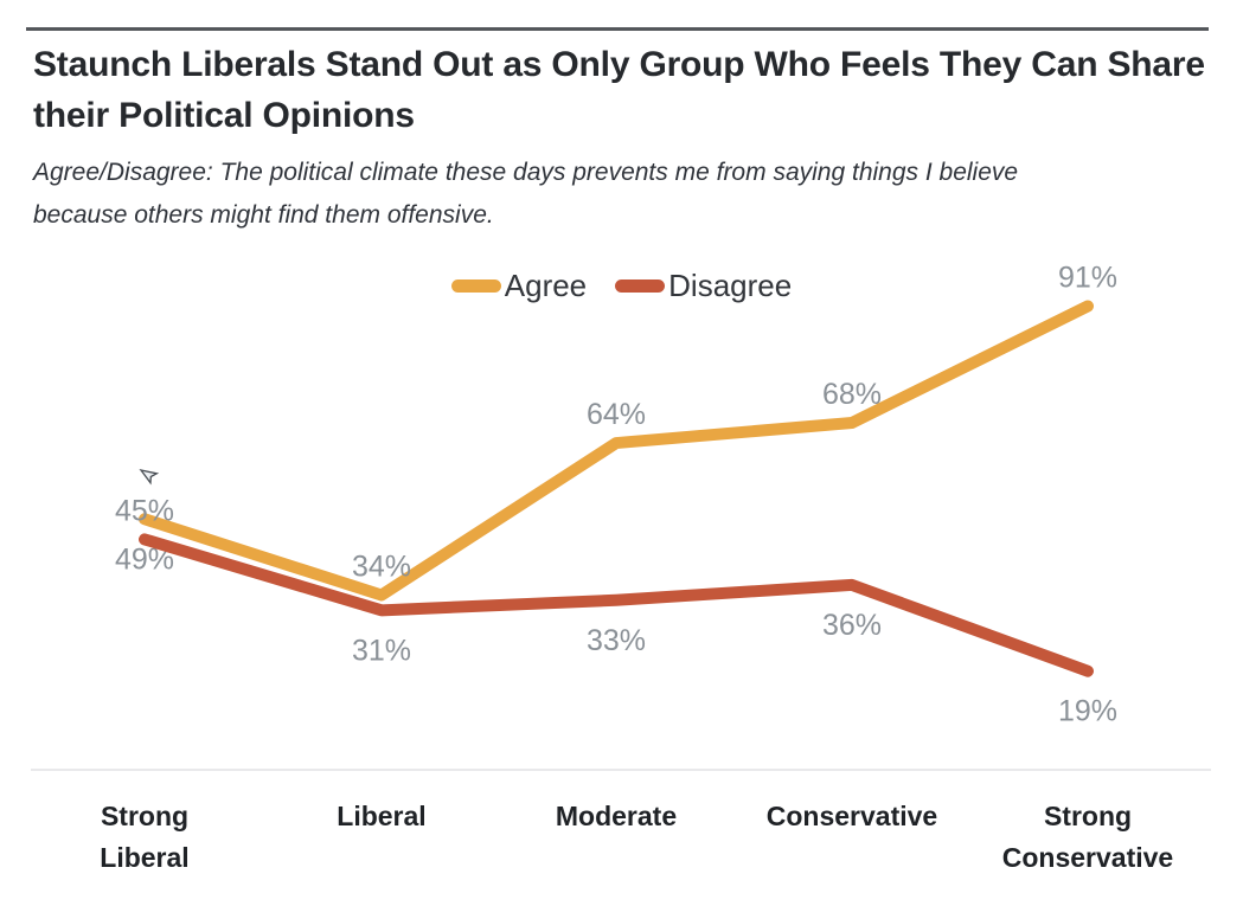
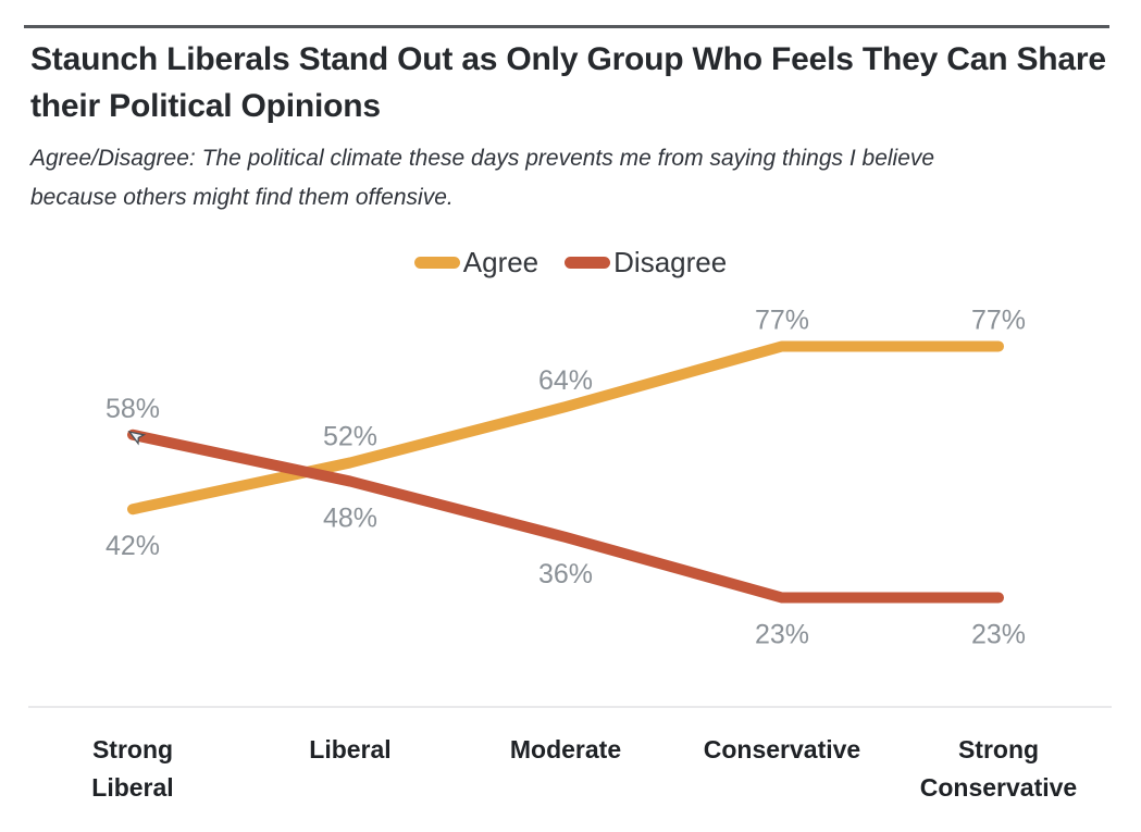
Agree/Strong Liberal: 49% -> 42%
Disagree/Strong Liberal: 45% -> 58%
Agree/Liberal: 34% -> 52%
Disagree/Liberal: 31% -> 48%
Disagree/Moderate: 33% -> 36%
Agree/Conservative: 68% -> 77%
Disagree/Conservative: 36% -> 23%
Agree/Strong Conservative: 91% -> 77%
Disagree/Strong Conservative: 19% -> 23%
